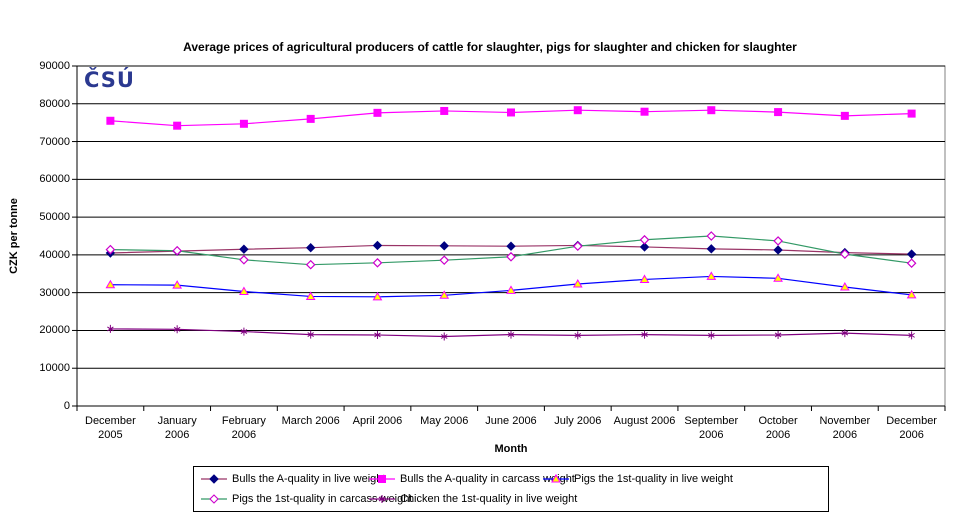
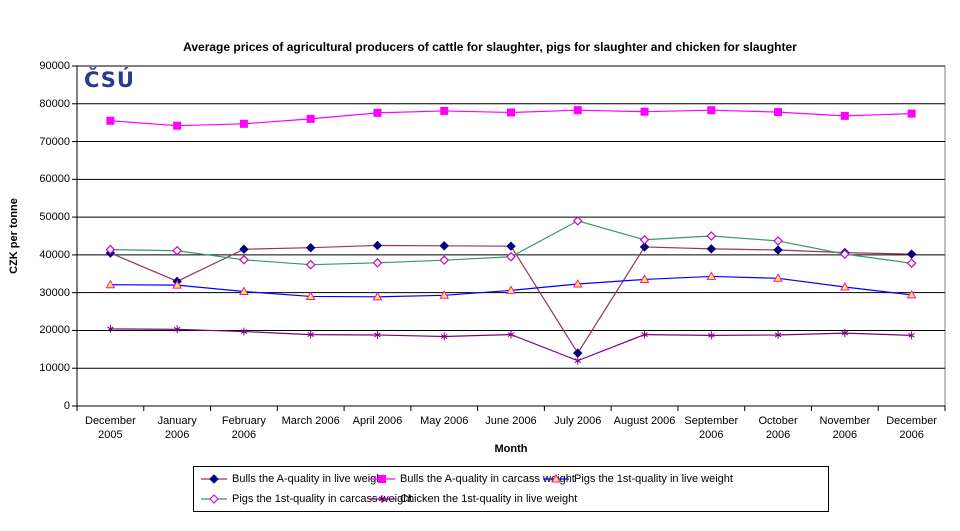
Bulls the A-quality in live weight/January 2006: 41000 -> 33000
Bulls the A-quality in live weight/July 2006: 42000 -> 14000
Pigs the 1st-quality in carcass weight/July 2006: 42000 -> 49000
Chicken the 1st-quality in live weight/July 2006: 19000 -> 12000
